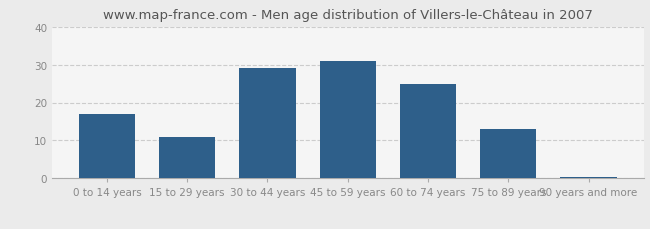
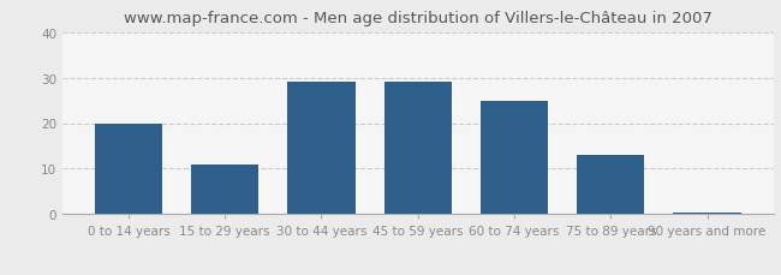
0 to 14 years: 17.0 -> 20.0
45 to 59 years: 31.0 -> 29.0
